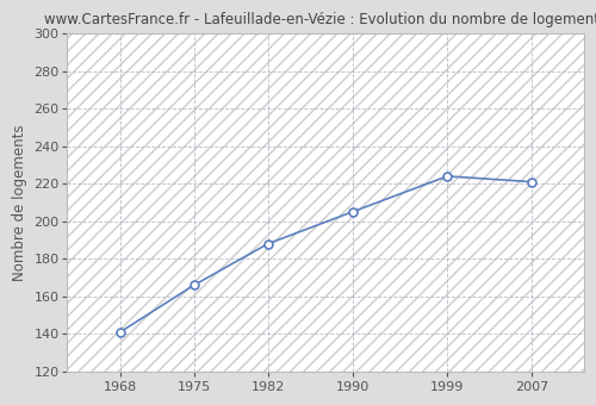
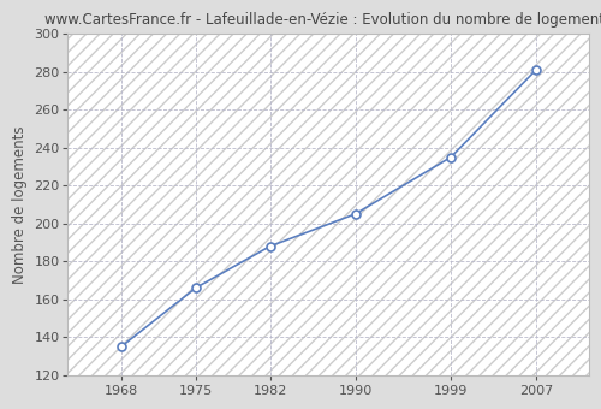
1968: 141 -> 135
1999: 224 -> 235
2007: 221 -> 281
